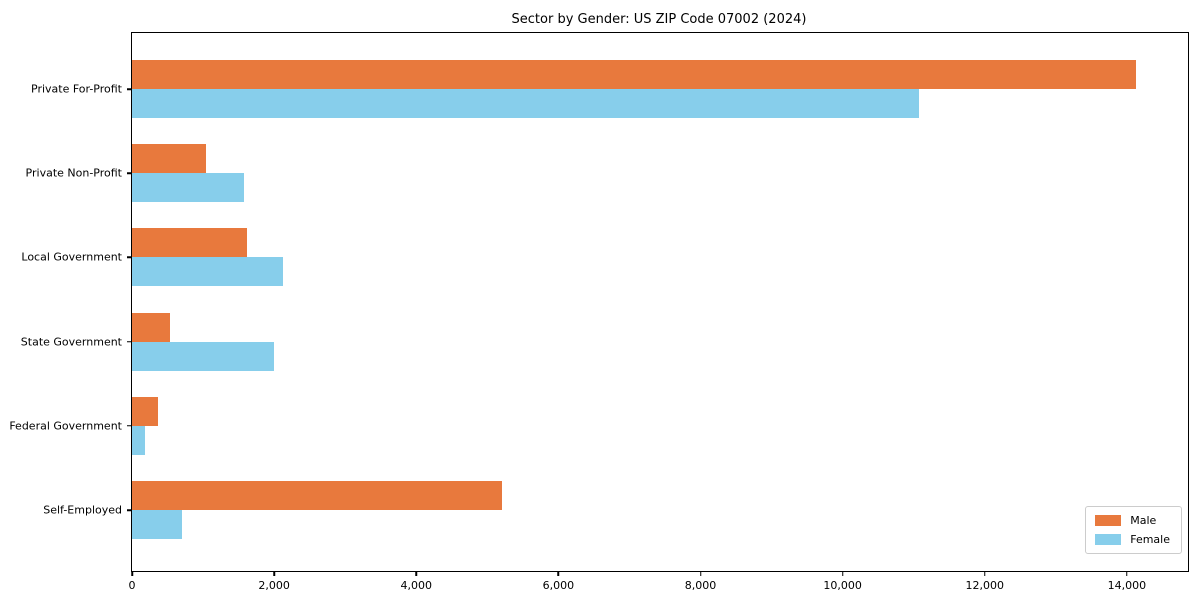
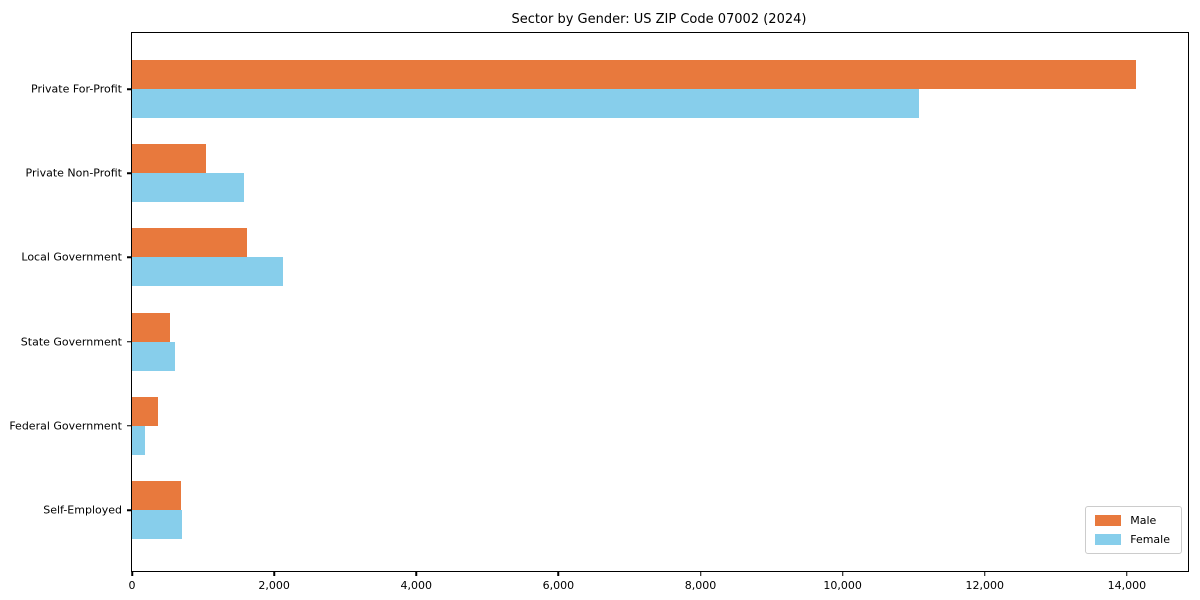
Female/State Government: 2000 -> 600
Male/Self-Employed: 5200 -> 700
